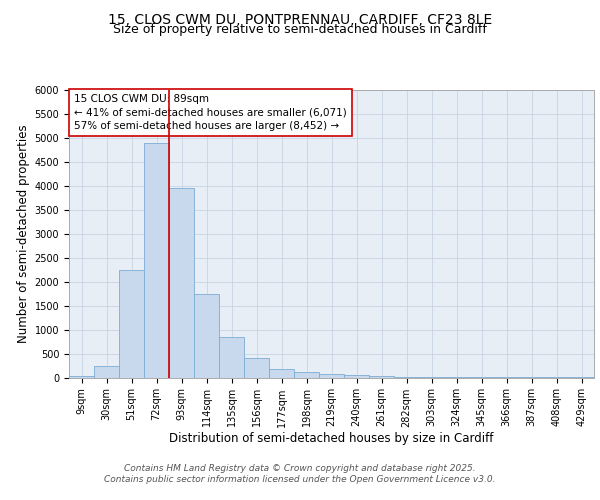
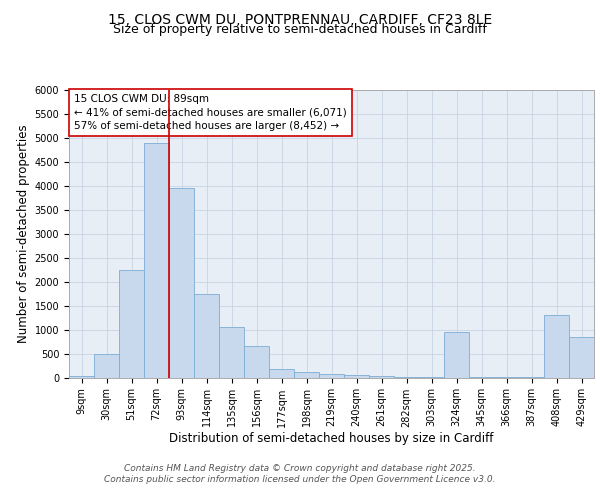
30sqm: 250 -> 500
135sqm: 840 -> 1050
156sqm: 410 -> 650
324sqm: 10 -> 950
408sqm: 0 -> 1300
429sqm: 0 -> 850
